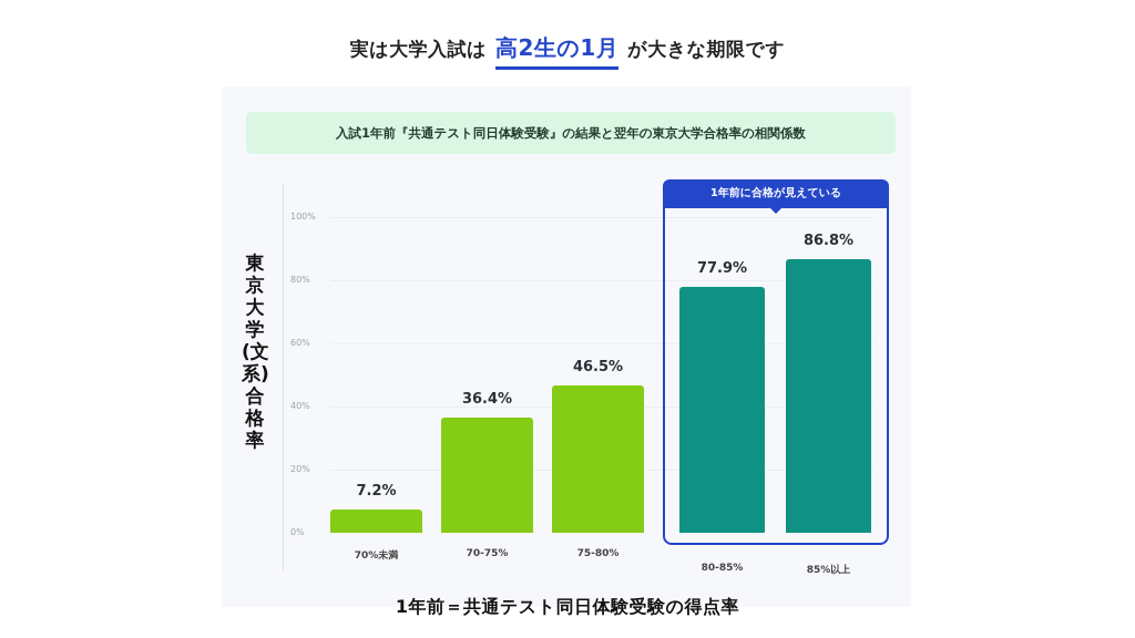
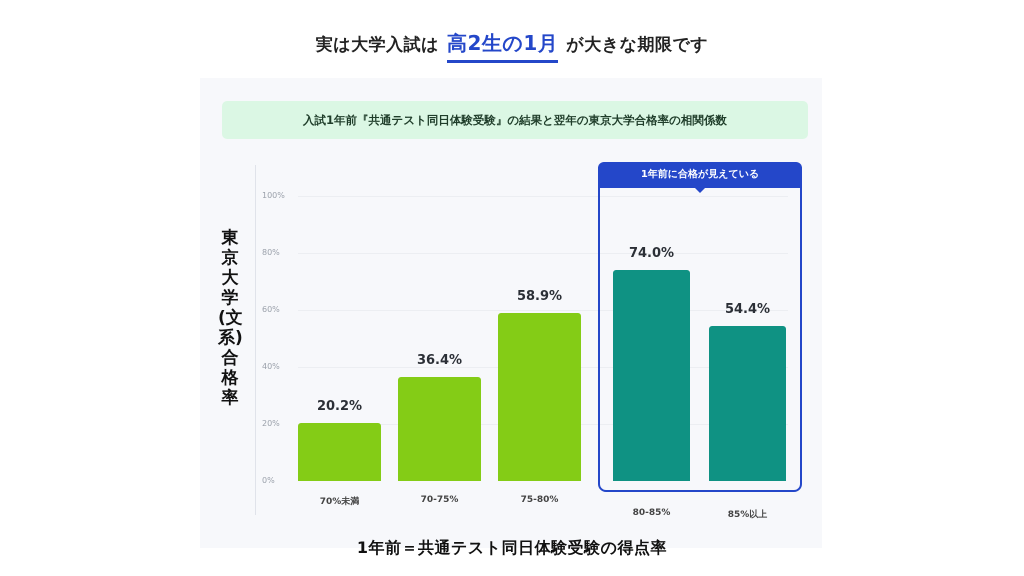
70%未満: 7.2% -> 20.2%
75-80%: 46.5% -> 58.9%
80-85%: 77.9% -> 74.0%
85%以上: 86.8% -> 54.4%
